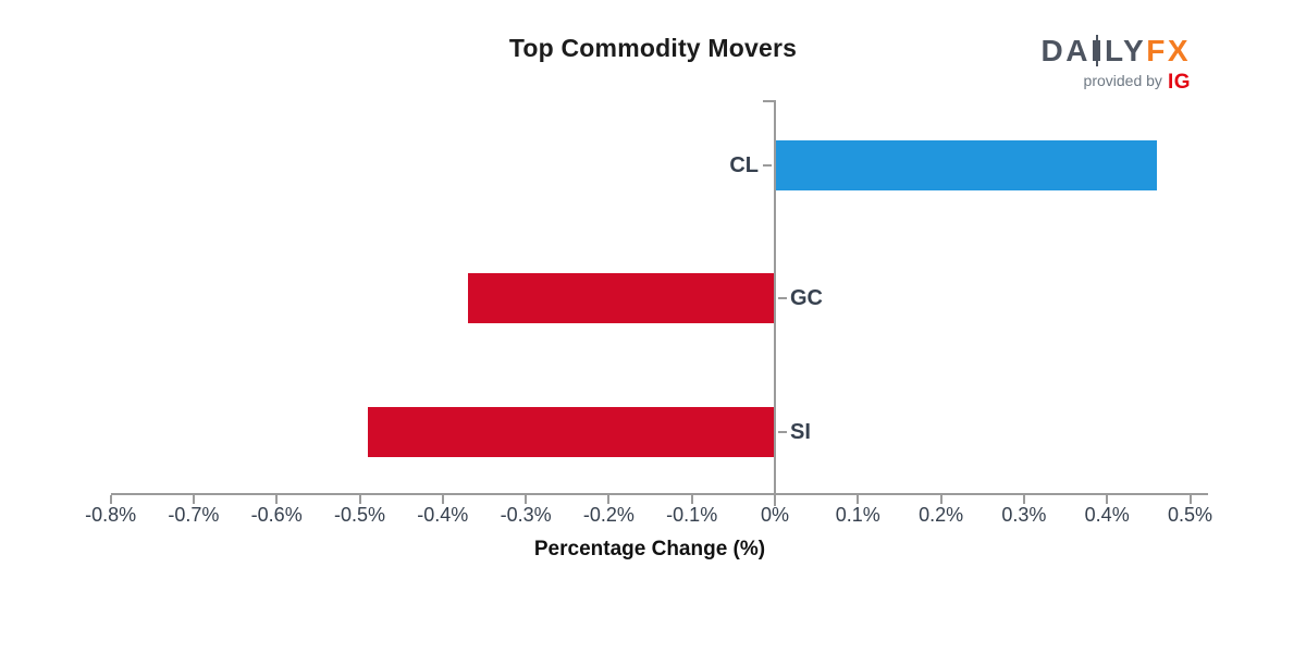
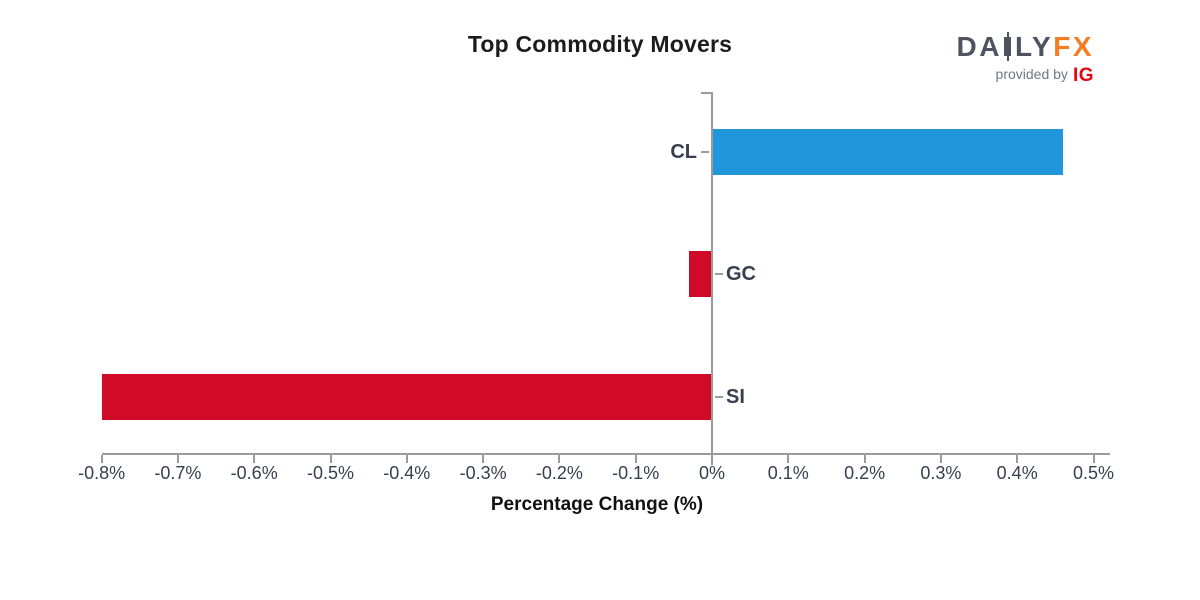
GC: -0.37% -> -0.03%
SI: -0.49% -> -0.80%
